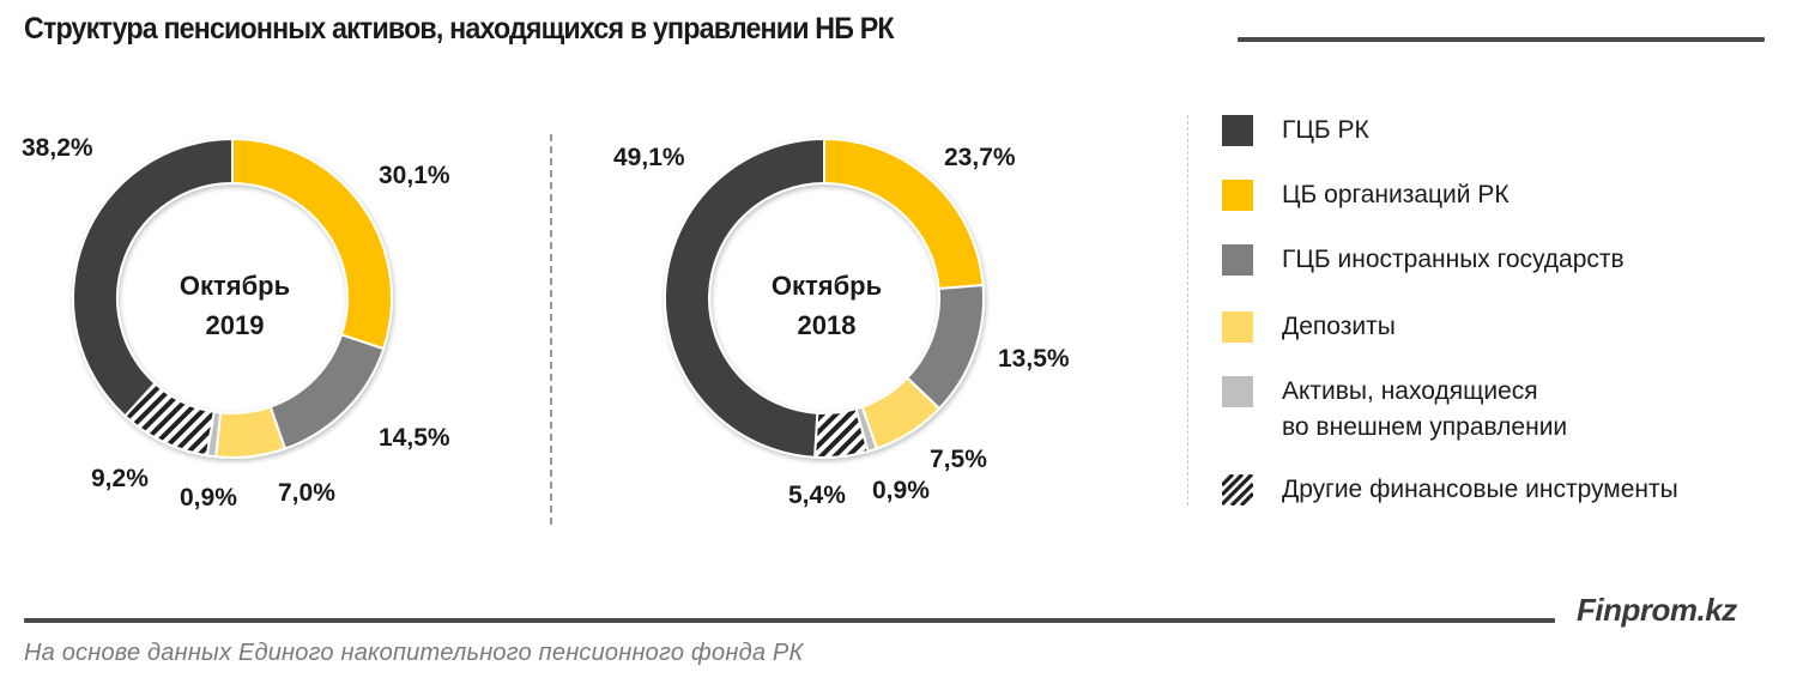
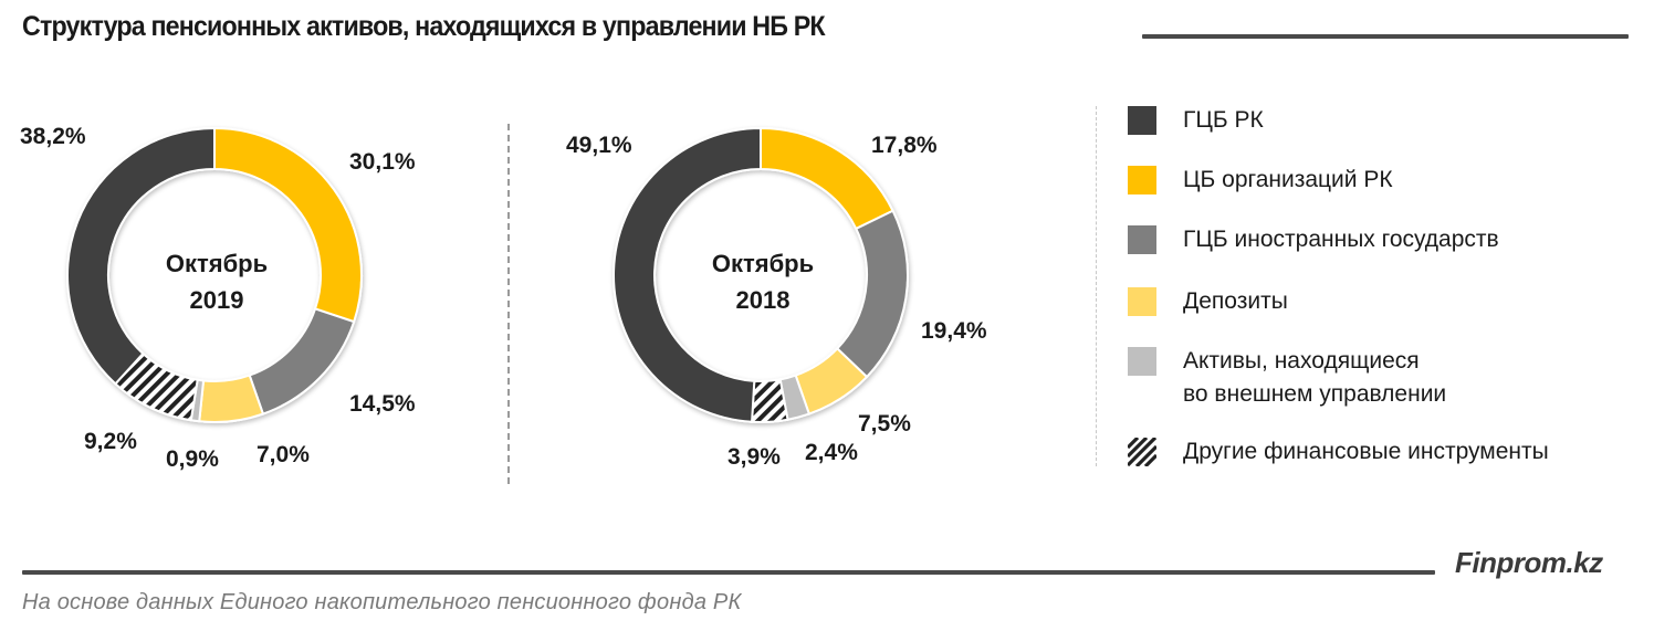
Октябрь 2018/ЦБ организаций РК: 23,7% -> 17,8%
Октябрь 2018/ГЦБ иностранных государств: 13,5% -> 19,4%
Октябрь 2018/Активы, находящиеся во внешнем управлении: 0,9% -> 2,4%
Октябрь 2018/Другие финансовые инструменты: 5,4% -> 3,9%
